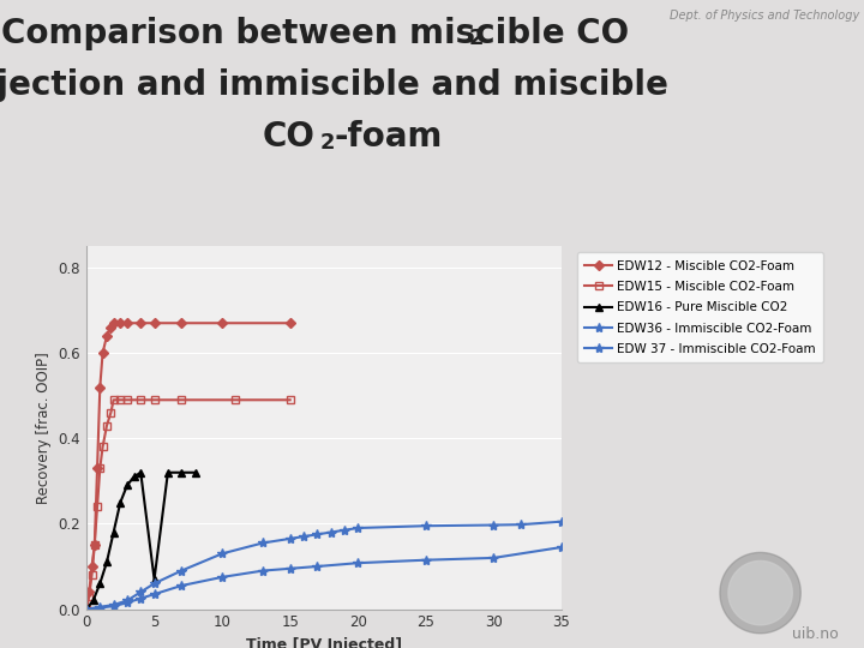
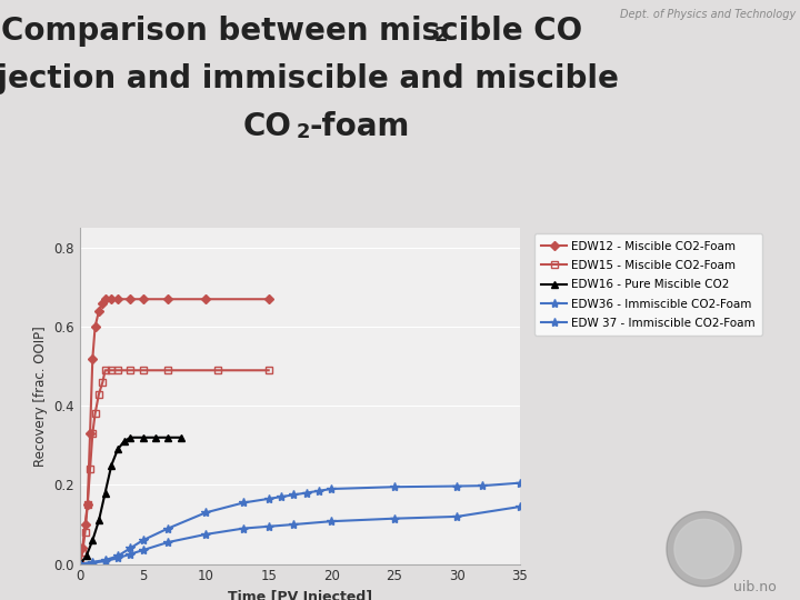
EDW16 - Pure Miscible CO2/5: 0.07 -> 0.32
